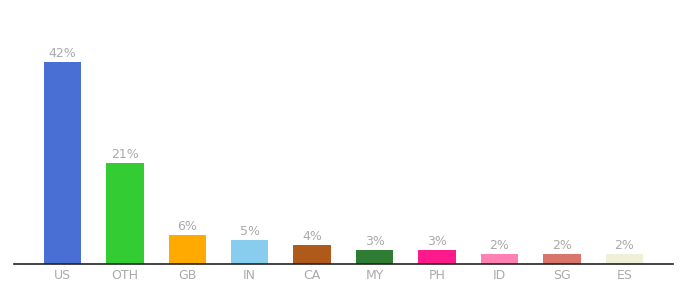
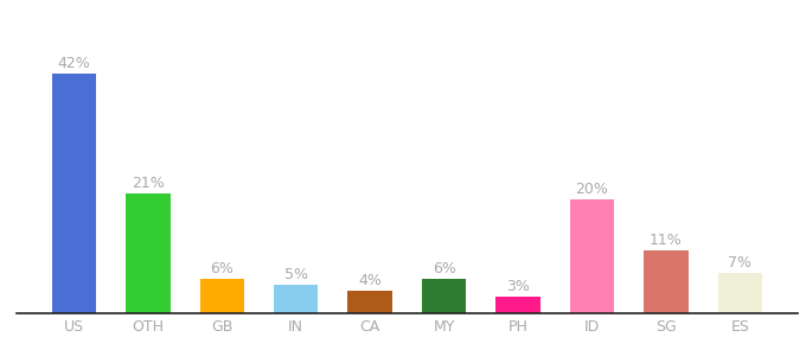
MY: 3% -> 6%
ID: 2% -> 20%
SG: 2% -> 11%
ES: 2% -> 7%
